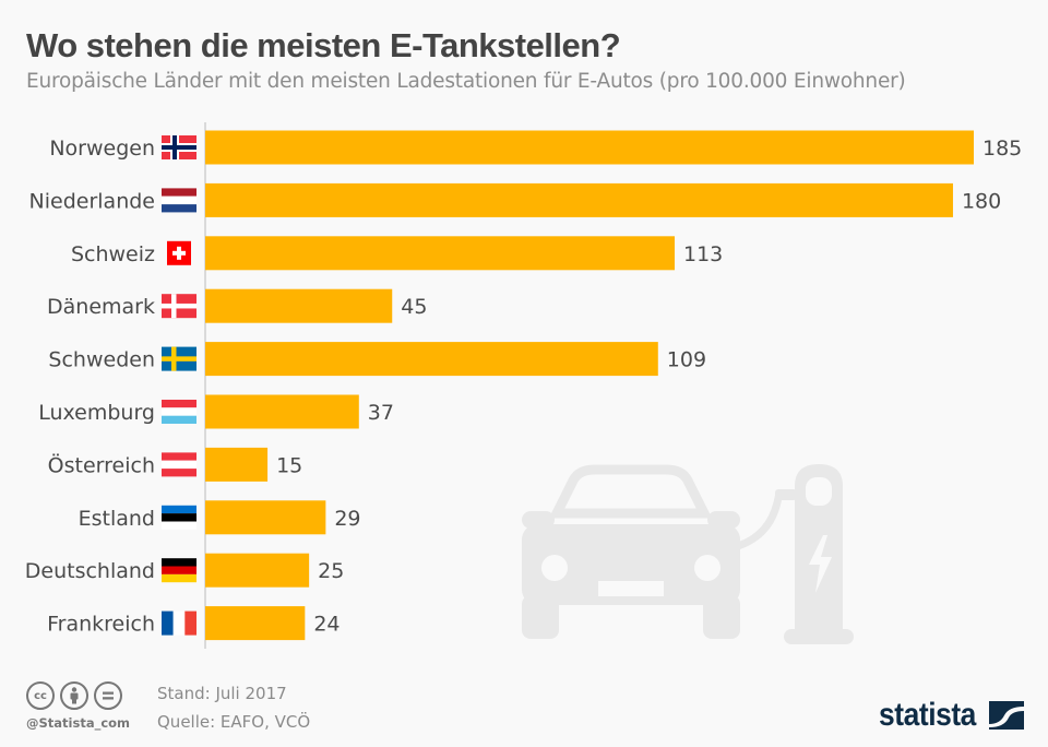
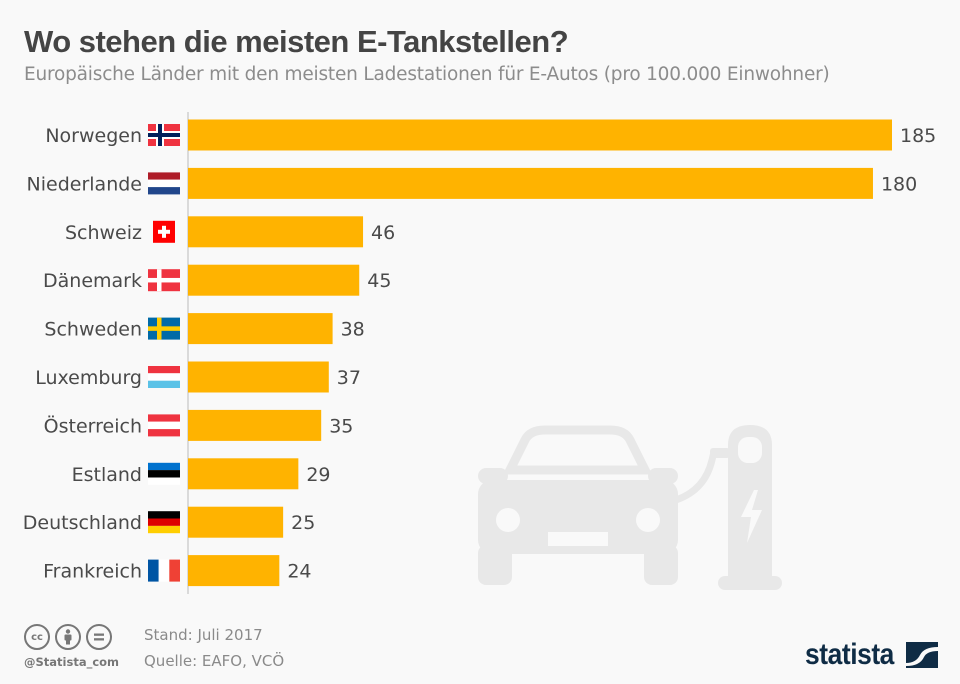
Schweiz: 113 -> 46
Schweden: 109 -> 38
Österreich: 15 -> 35
